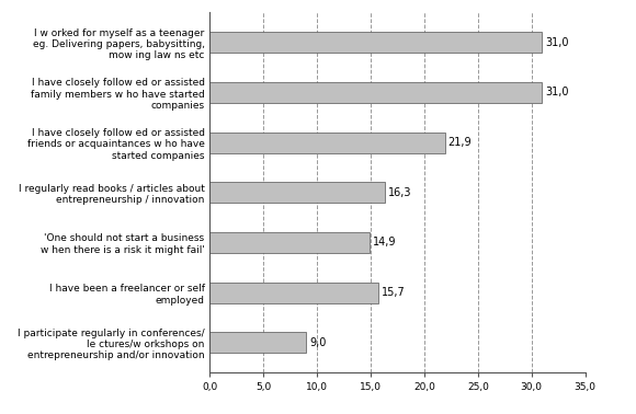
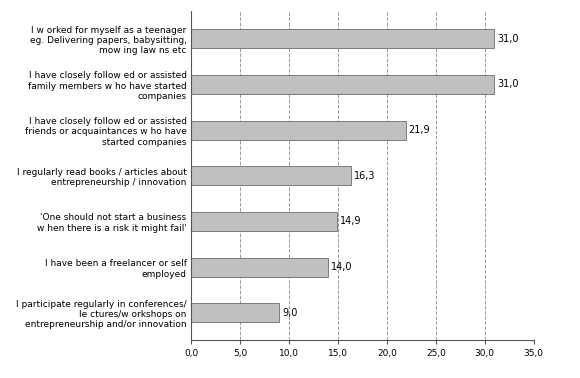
I have been a freelancer or self employed: 15,7 -> 14,0
